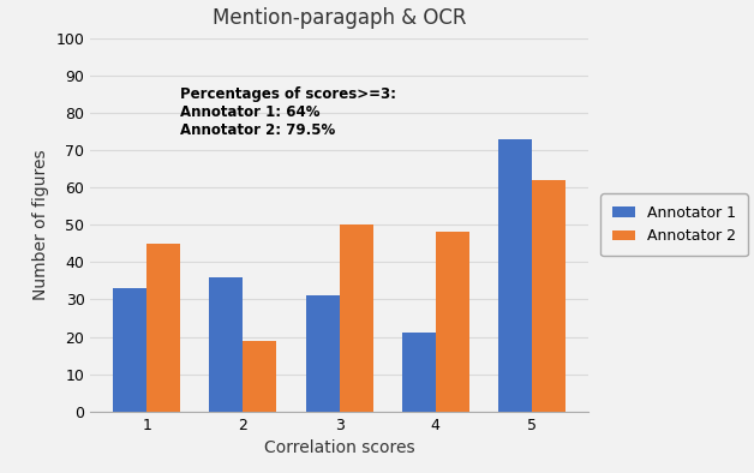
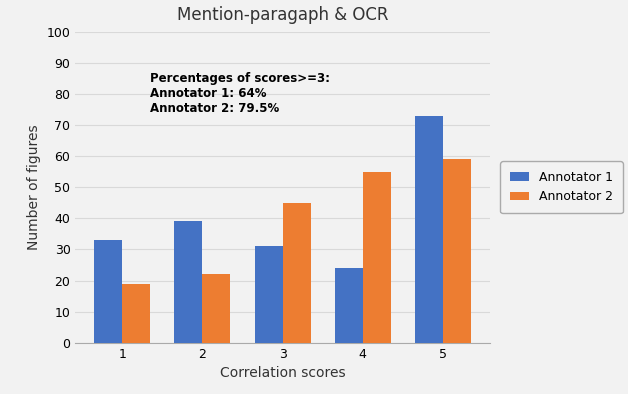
Annotator 2/1: 45 -> 19
Annotator 1/2: 36 -> 39
Annotator 2/2: 19 -> 22
Annotator 2/3: 50 -> 45
Annotator 1/4: 21 -> 24
Annotator 2/4: 48 -> 55
Annotator 2/5: 62 -> 59
